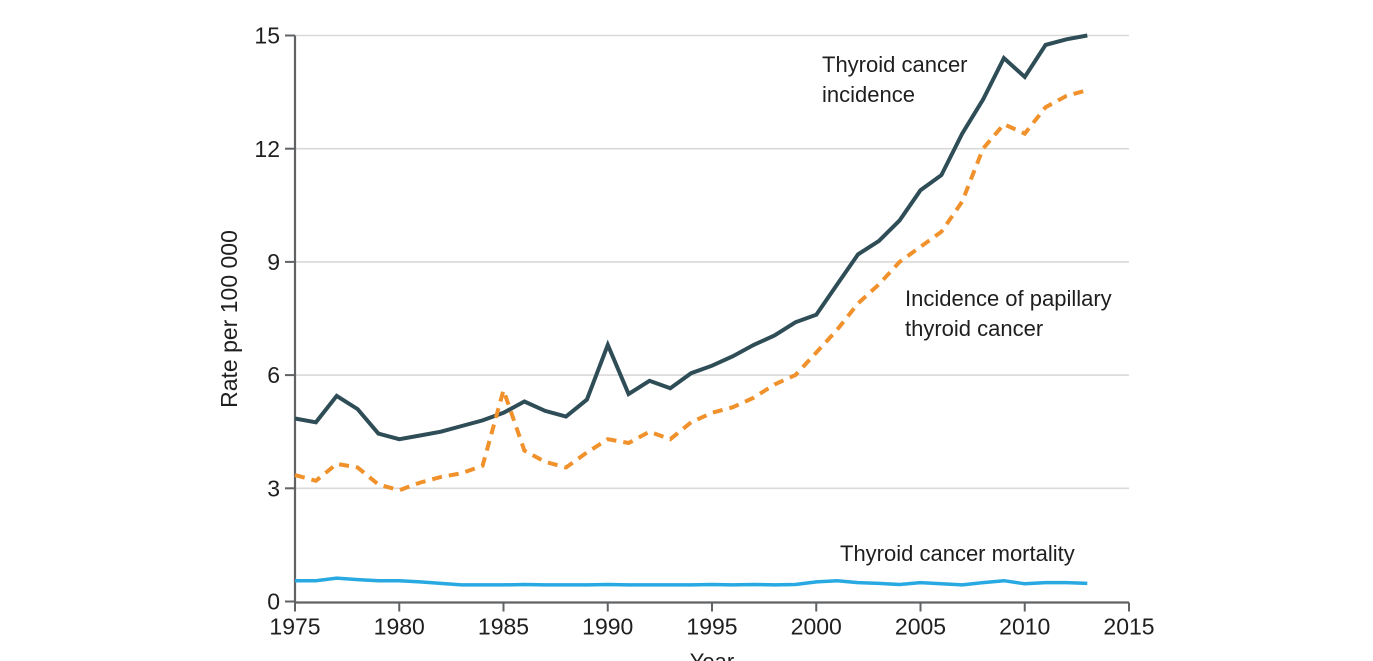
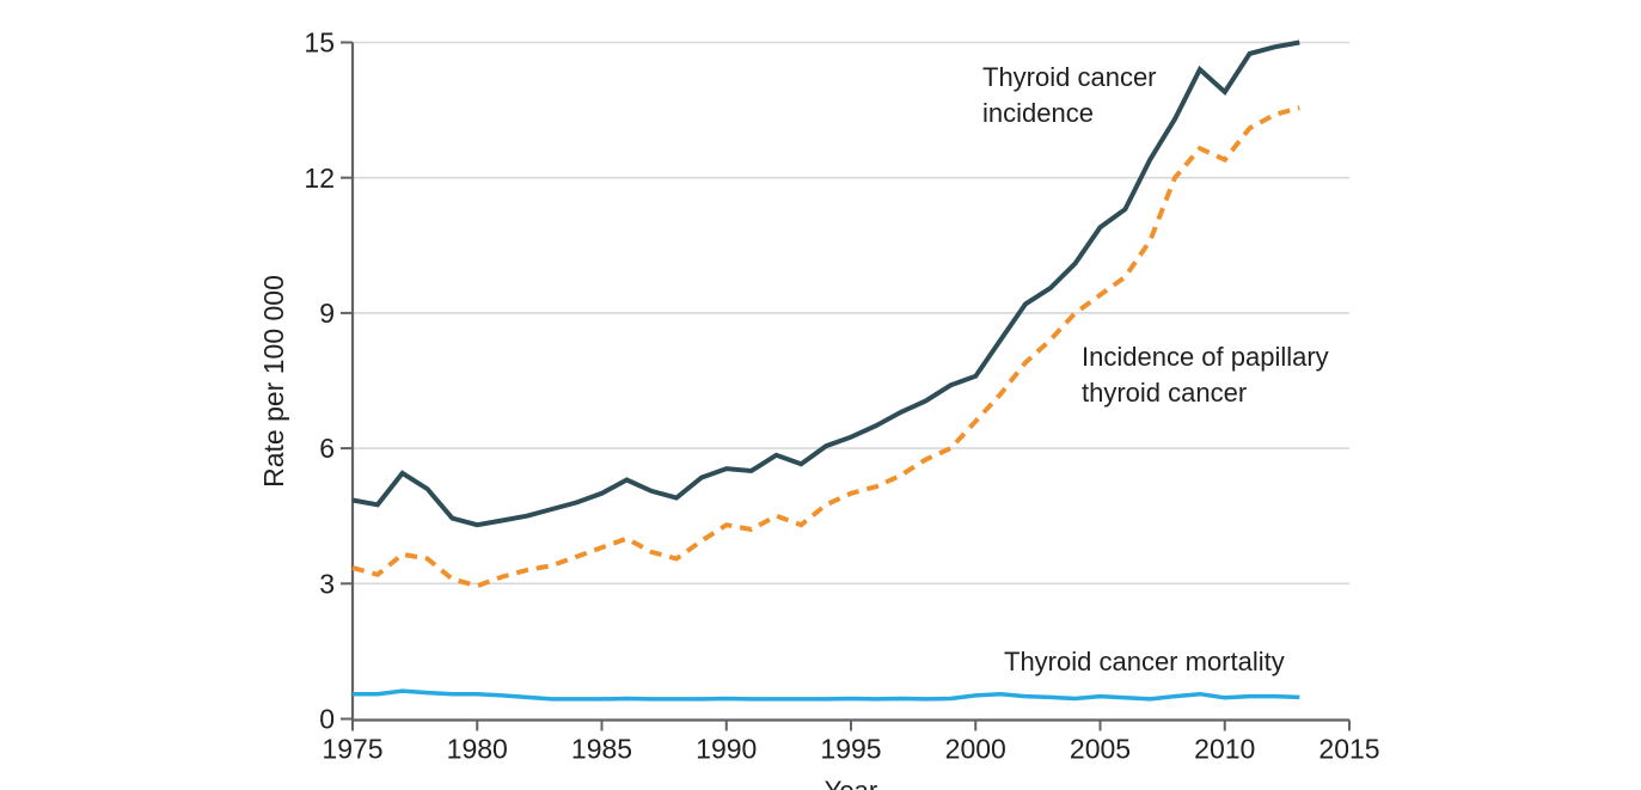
Incidence of papillary thyroid cancer/1985: 5.6 -> 3.8
Thyroid cancer incidence/1990: 6.8 -> 5.5
